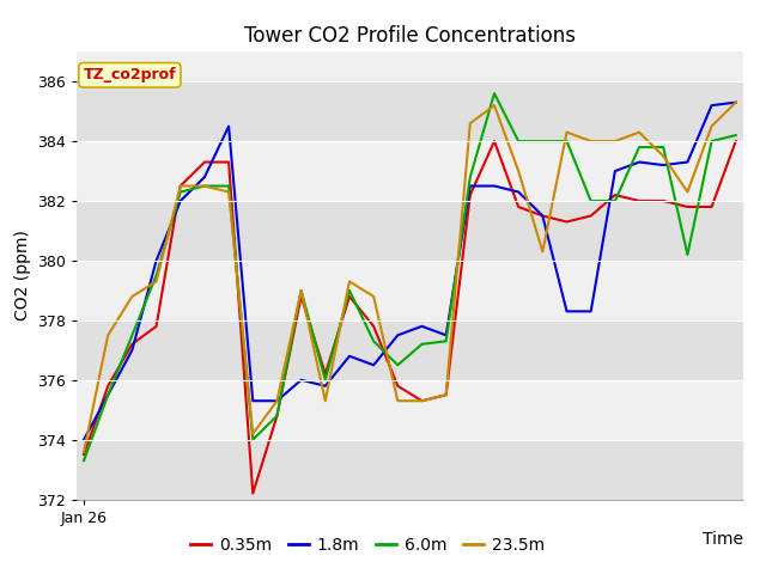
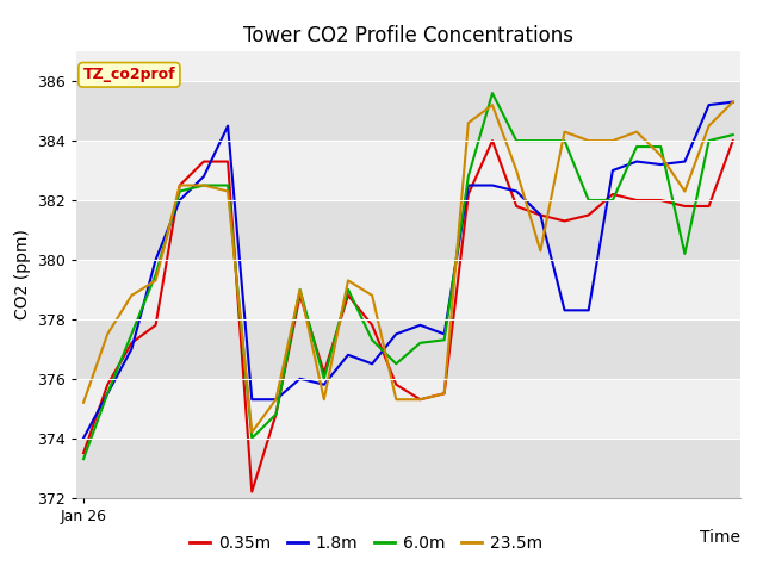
23.5m/Jan 26: 373.6 -> 375.2
